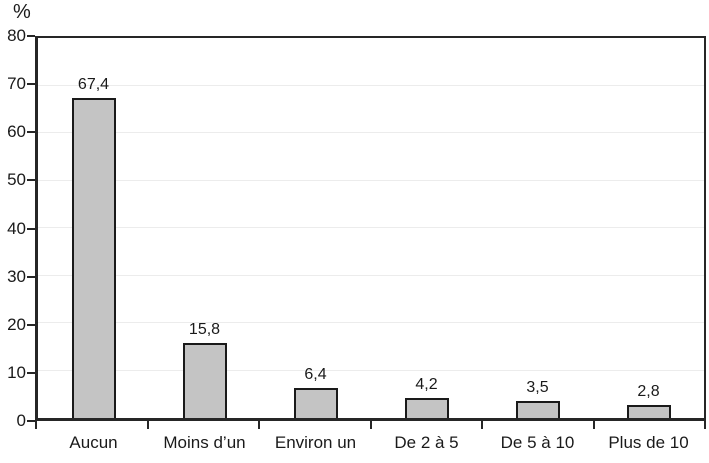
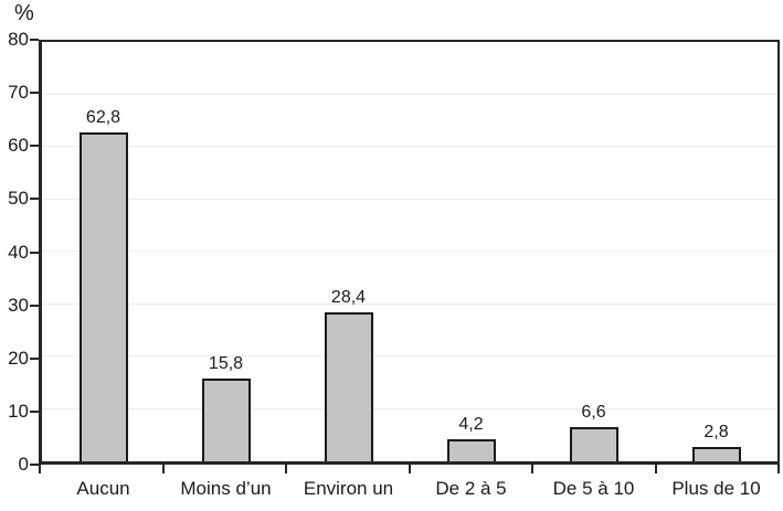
Aucun: 67,4 -> 62,8
Environ un: 6,4 -> 28,4
De 5 à 10: 3,5 -> 6,6
